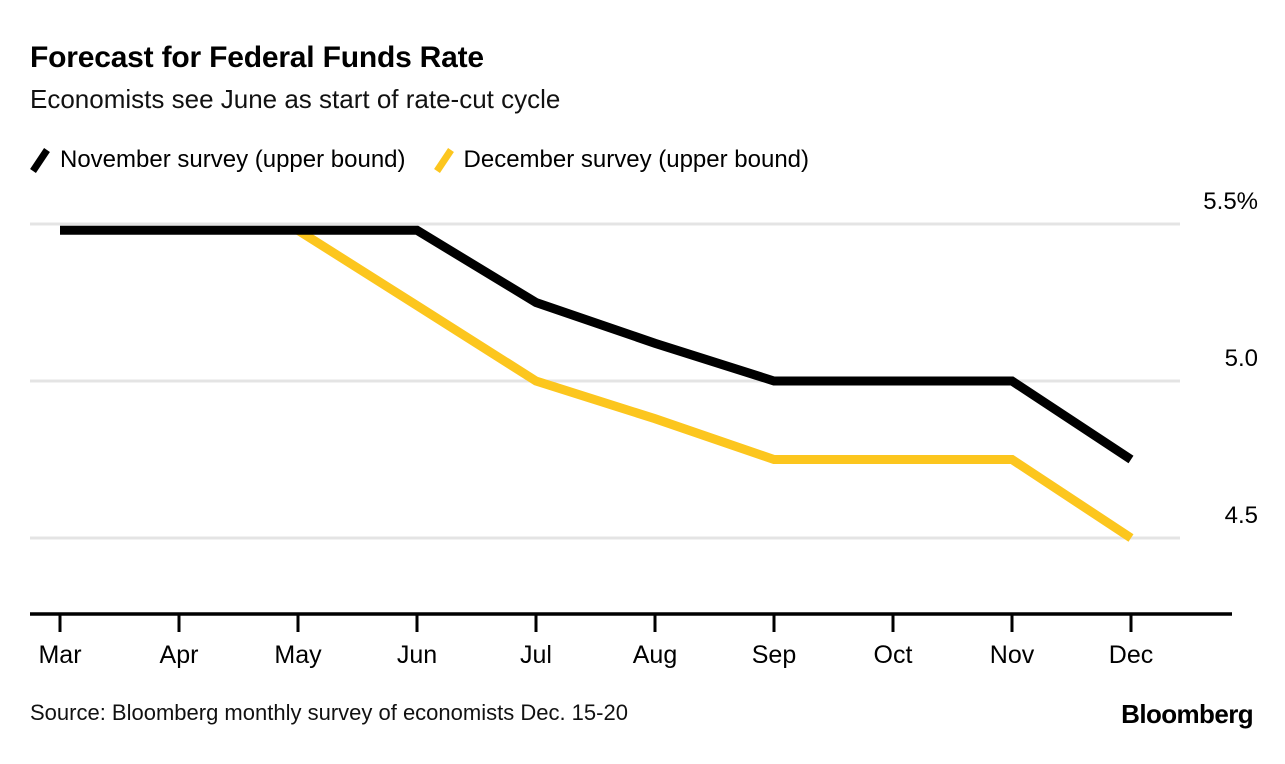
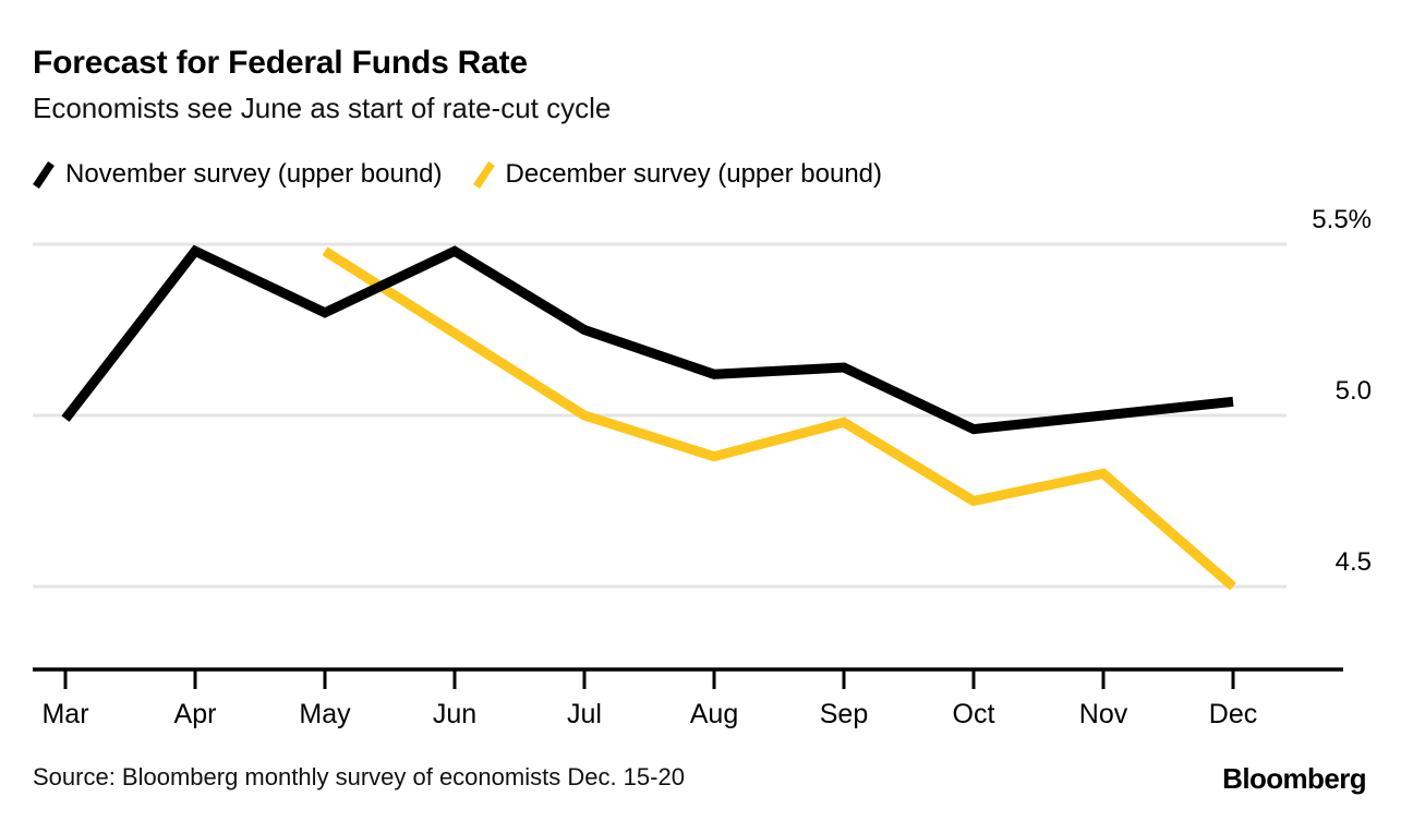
November survey (upper bound)/Mar: 5.48% -> 4.99%
November survey (upper bound)/May: 5.48% -> 5.30%
November survey (upper bound)/Sep: 5.00% -> 5.14%
December survey (upper bound)/Sep: 4.75% -> 4.98%
November survey (upper bound)/Oct: 5.00% -> 4.96%
December survey (upper bound)/Nov: 4.75% -> 4.83%
November survey (upper bound)/Dec: 4.75% -> 5.04%
